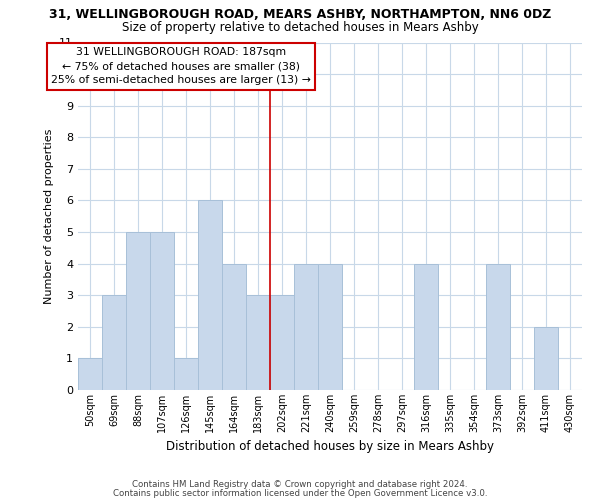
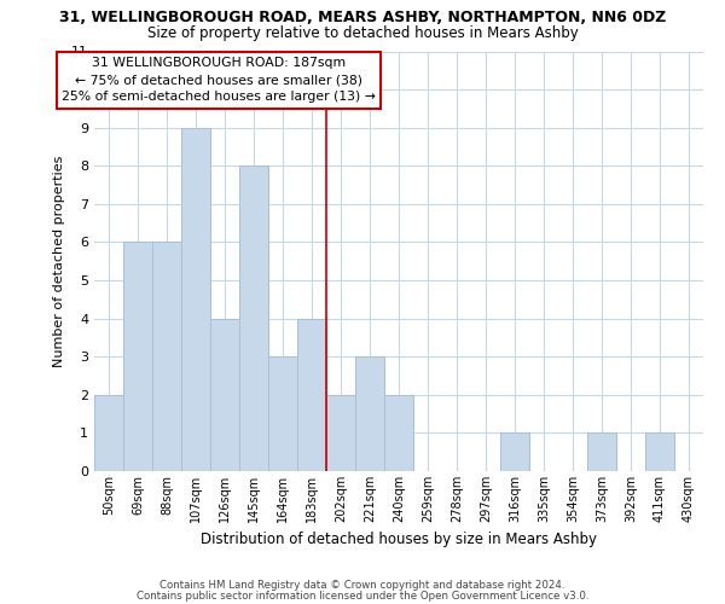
50sqm: 1 -> 2
69sqm: 3 -> 6
88sqm: 5 -> 6
107sqm: 5 -> 9
126sqm: 1 -> 4
145sqm: 6 -> 8
164sqm: 4 -> 3
183sqm: 3 -> 4
202sqm: 3 -> 2
221sqm: 4 -> 3
240sqm: 4 -> 2
316sqm: 4 -> 1
373sqm: 4 -> 1
411sqm: 2 -> 1
